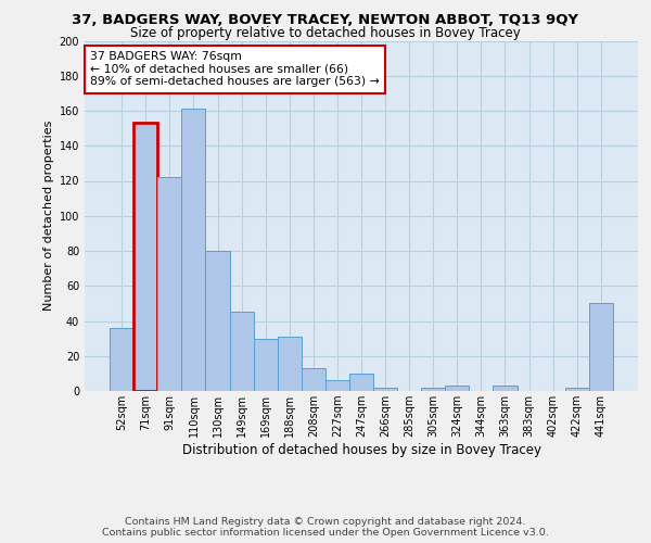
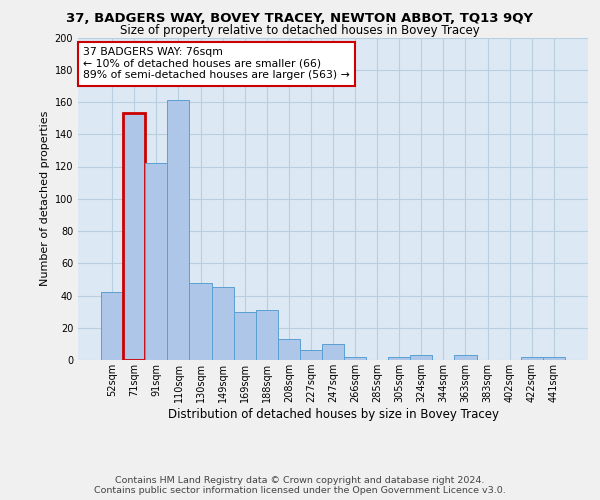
52sqm: 36 -> 42
130sqm: 80 -> 48
441sqm: 50 -> 2
